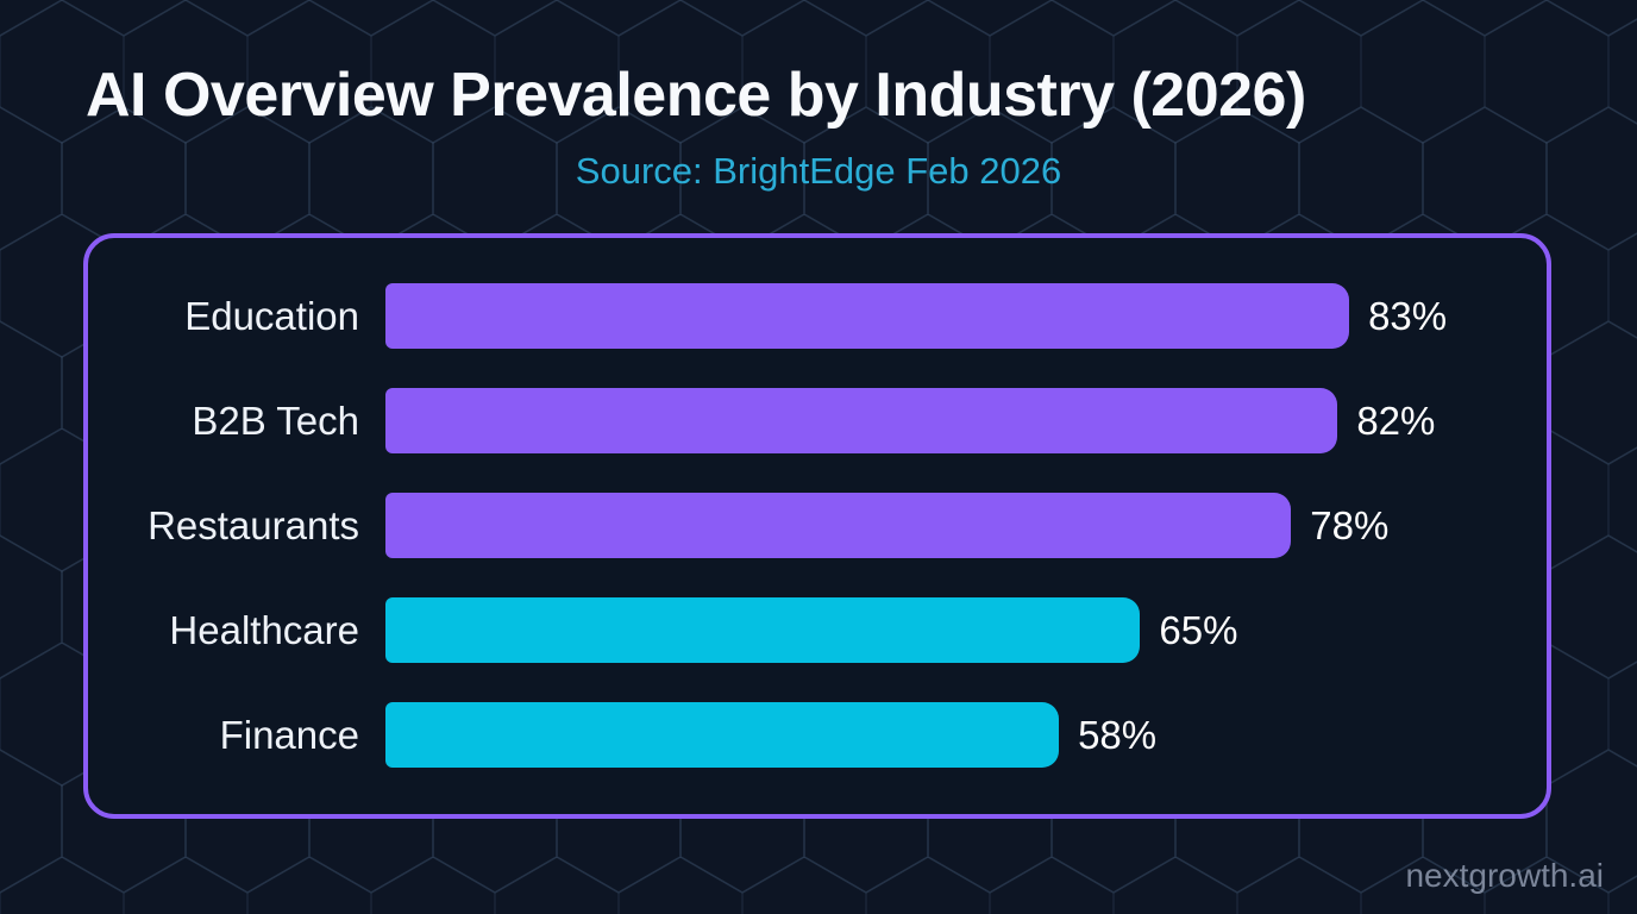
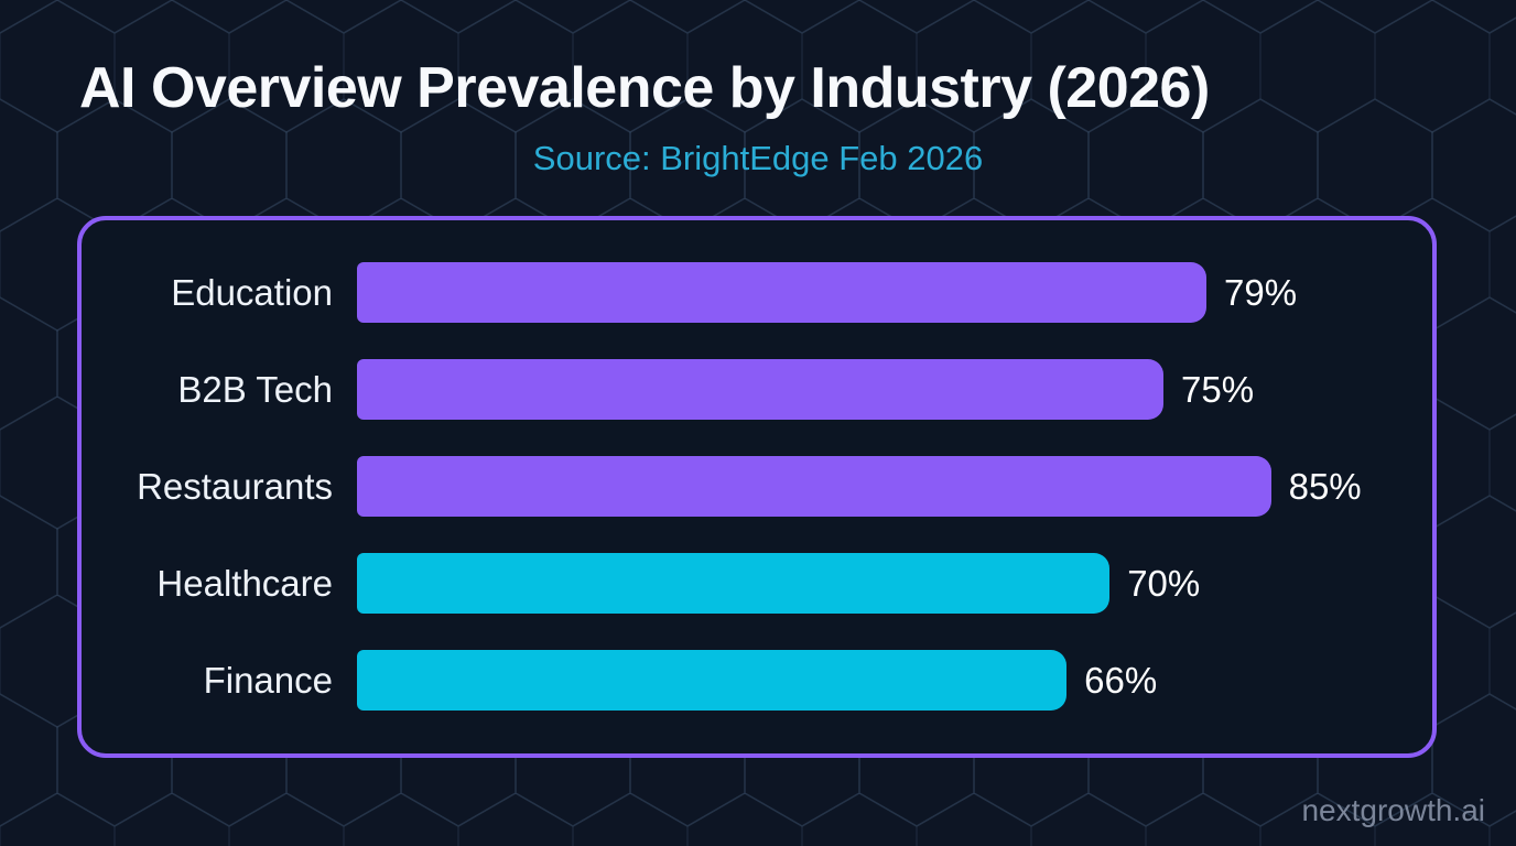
Education: 83% -> 79%
B2B Tech: 82% -> 75%
Restaurants: 78% -> 85%
Healthcare: 65% -> 70%
Finance: 58% -> 66%
